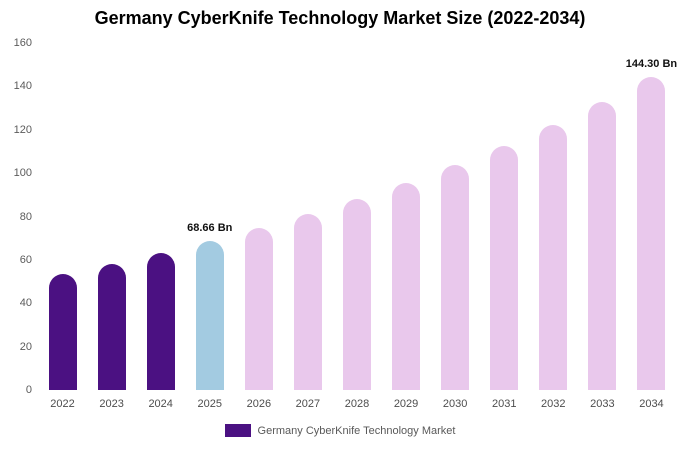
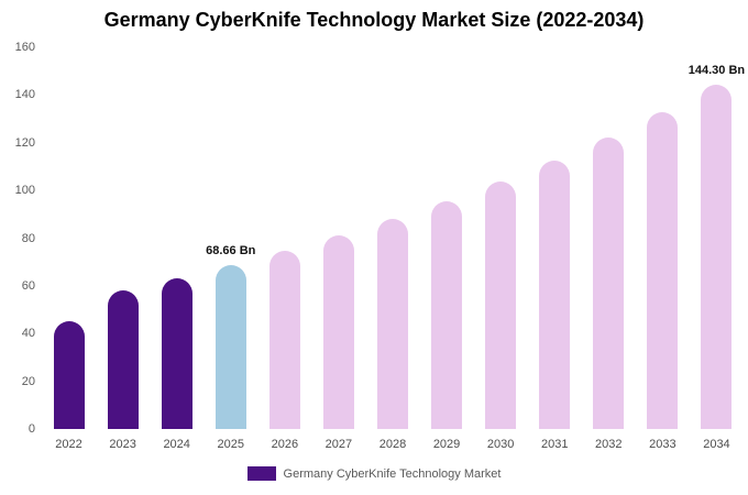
2022: 54 -> 45
